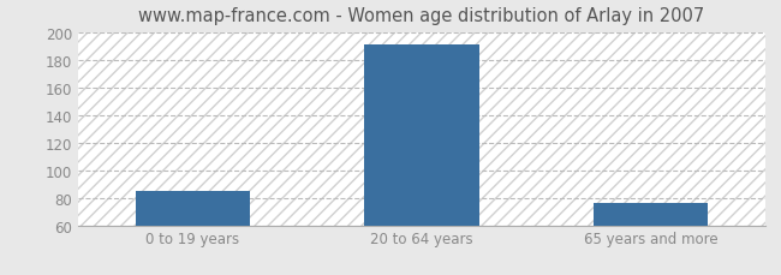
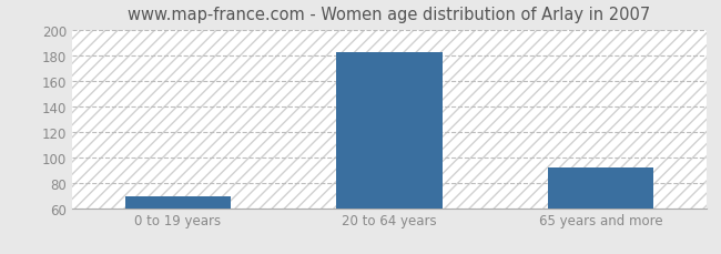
0 to 19 years: 85 -> 69
20 to 64 years: 191 -> 182
65 years and more: 76 -> 92
